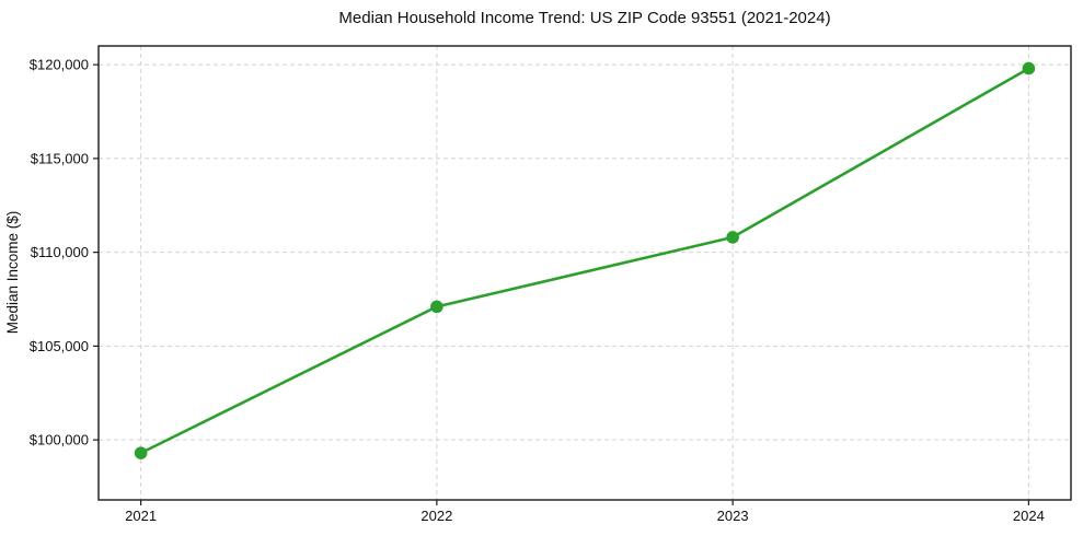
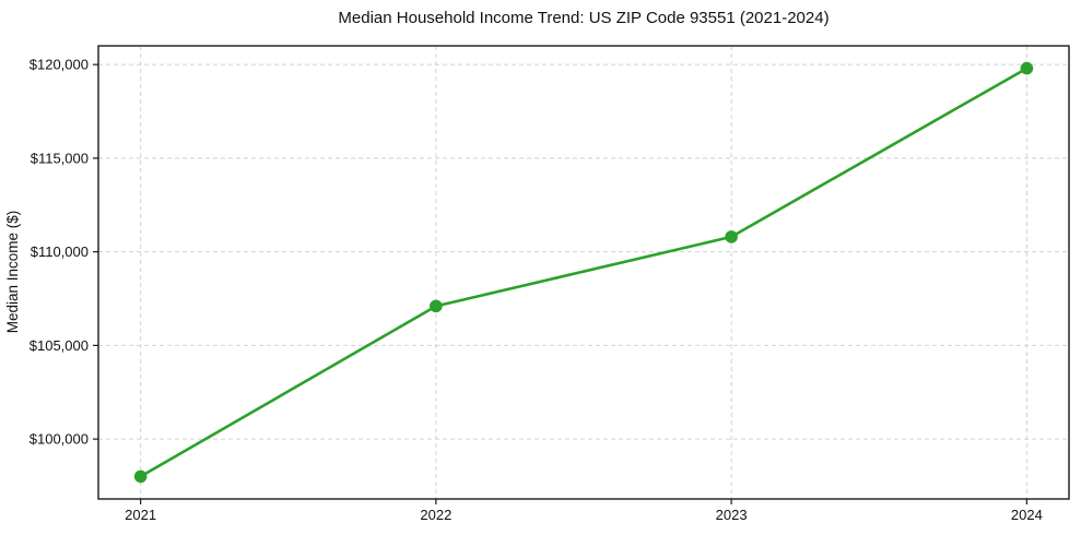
2021: $99300 -> $98000
